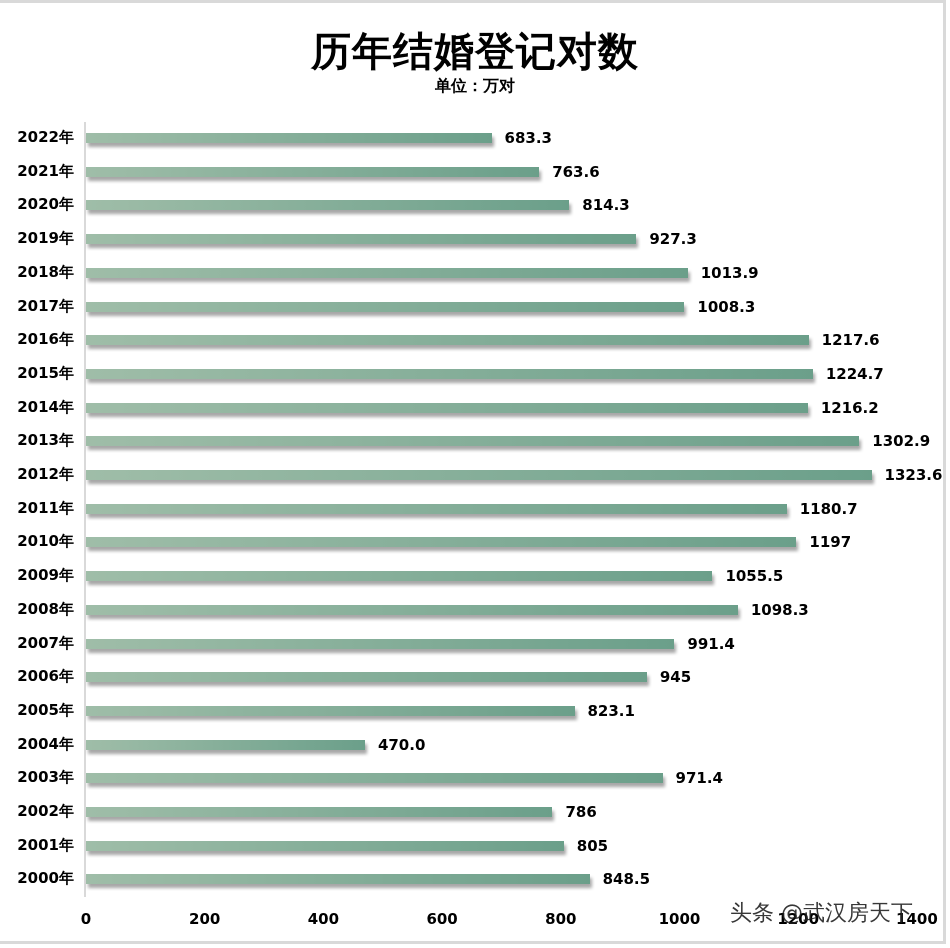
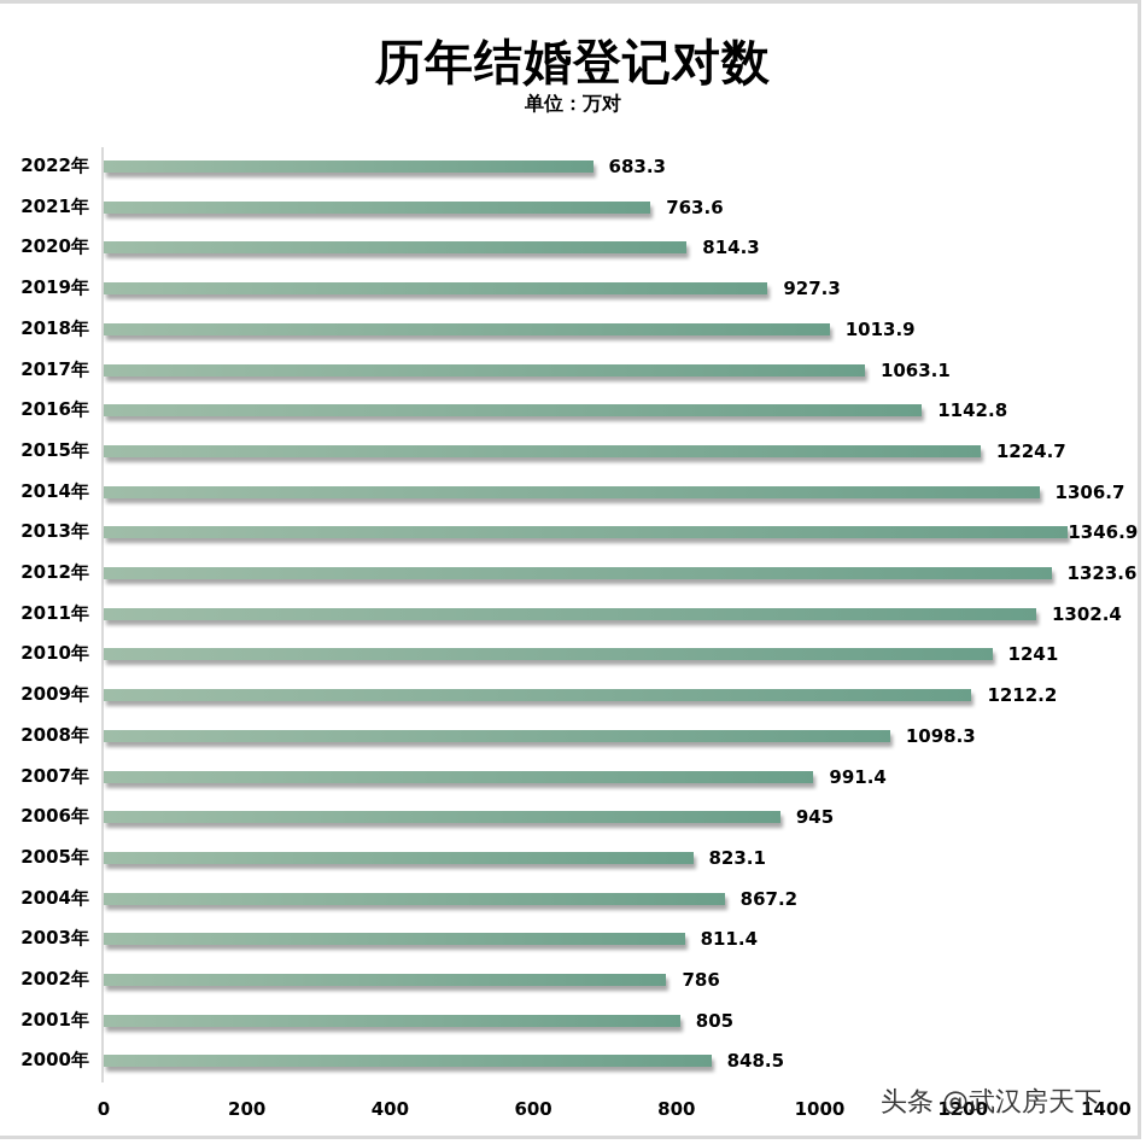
2017年: 1008.3 -> 1063.1
2016年: 1217.6 -> 1142.8
2014年: 1216.2 -> 1306.7
2013年: 1302.9 -> 1346.9
2011年: 1180.7 -> 1302.4
2010年: 1197 -> 1241
2009年: 1055.5 -> 1212.2
2004年: 470.0 -> 867.2
2003年: 971.4 -> 811.4
